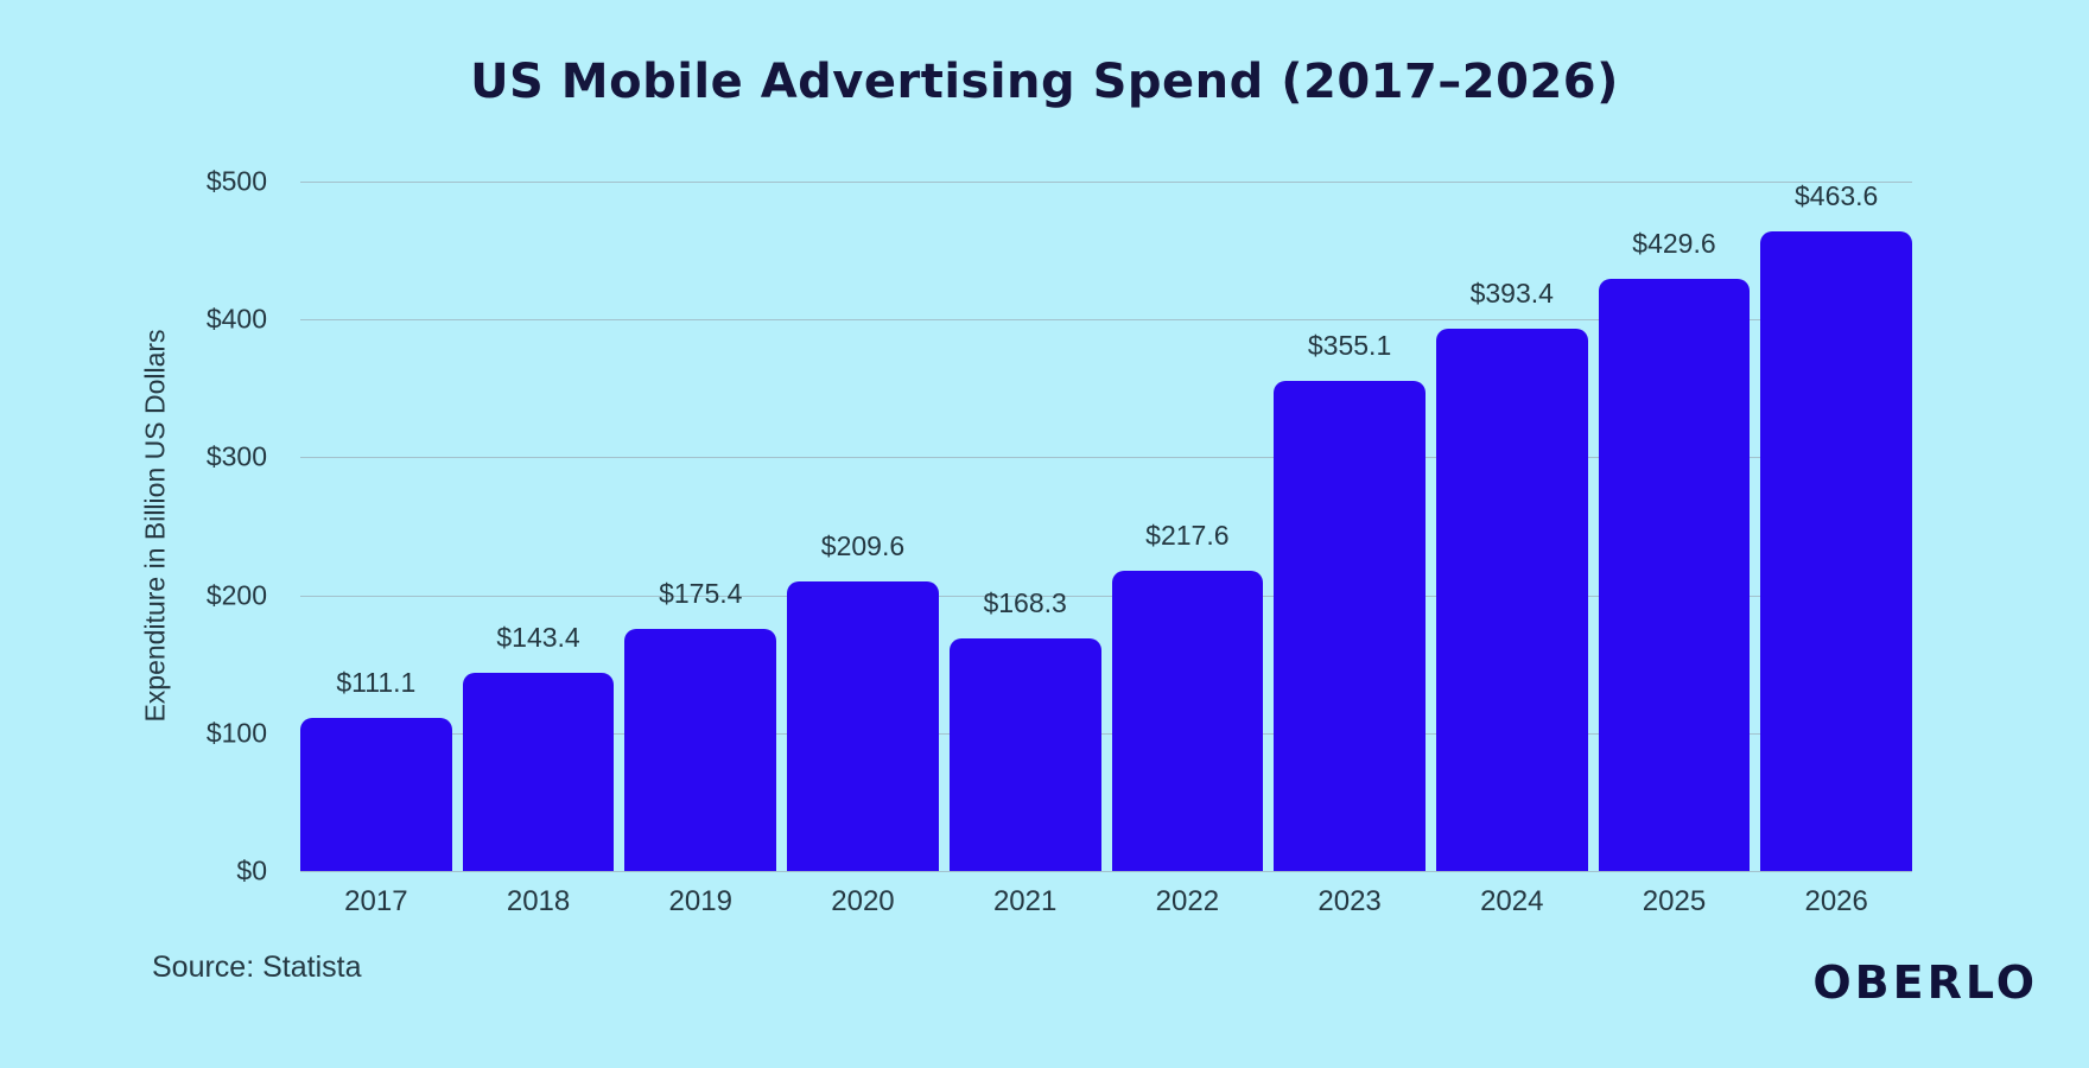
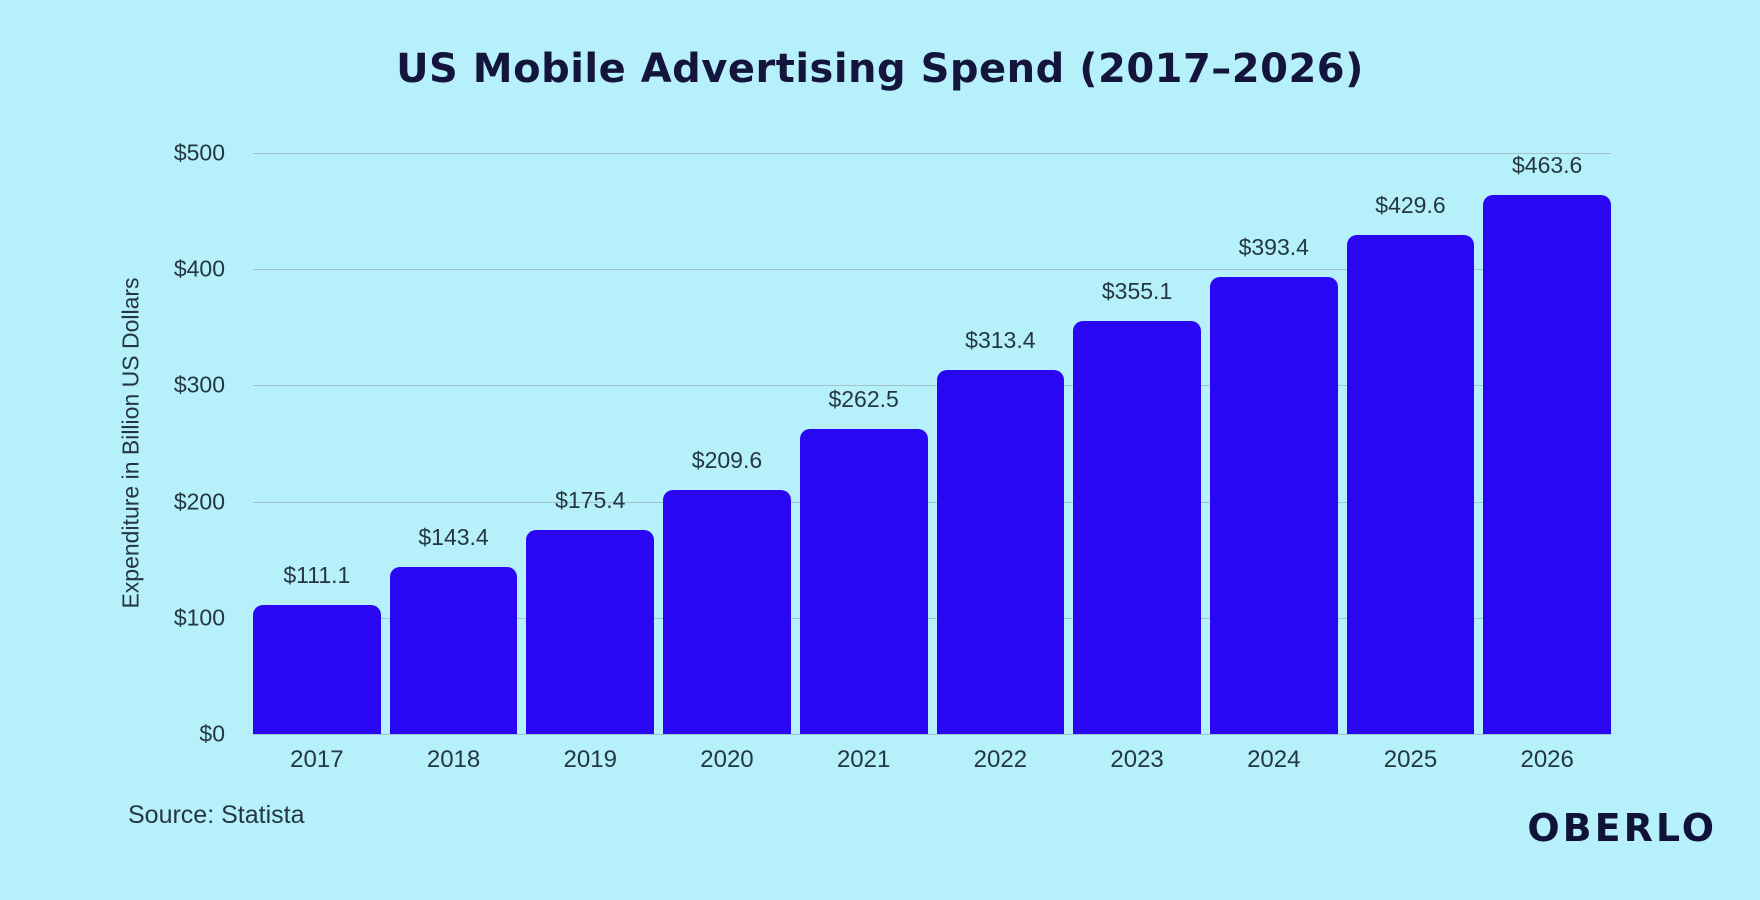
2021: $168.3 -> $262.5
2022: $217.6 -> $313.4
